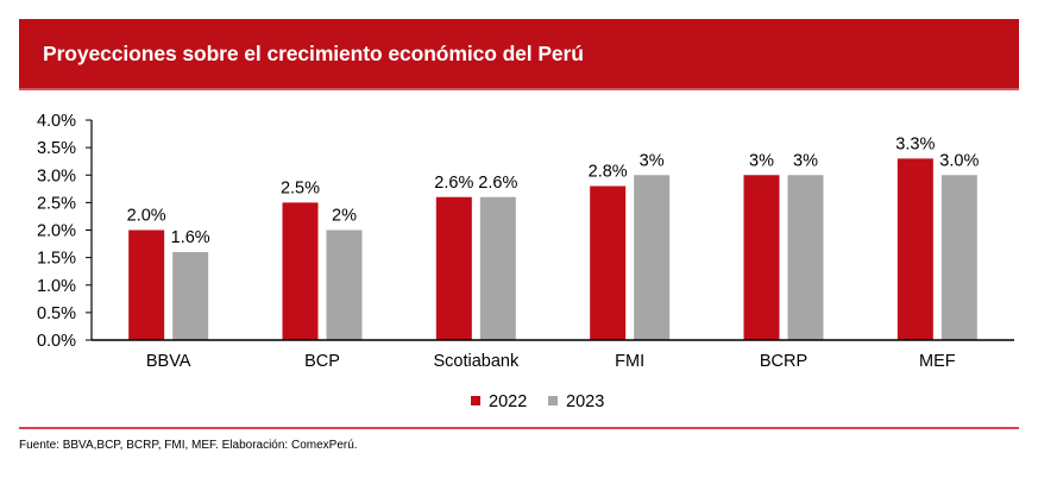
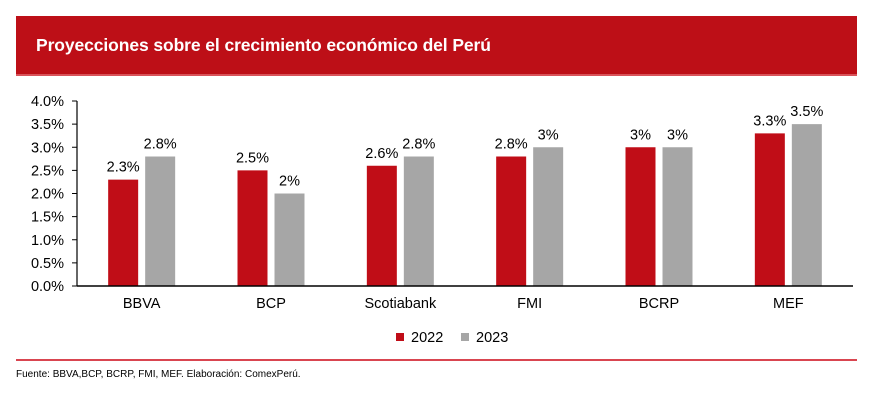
2022/BBVA: 2.0% -> 2.3%
2023/BBVA: 1.6% -> 2.8%
2023/Scotiabank: 2.6% -> 2.8%
2023/MEF: 3.0% -> 3.5%
